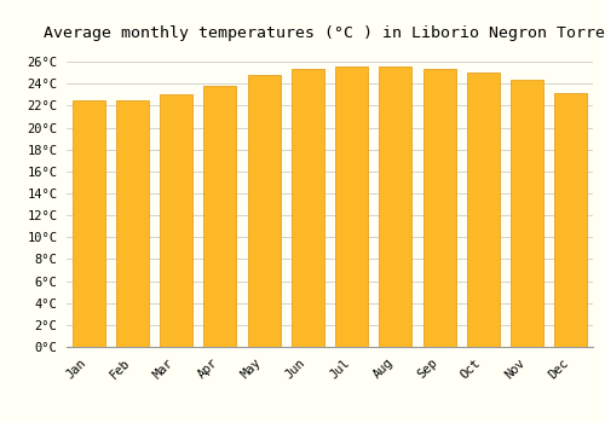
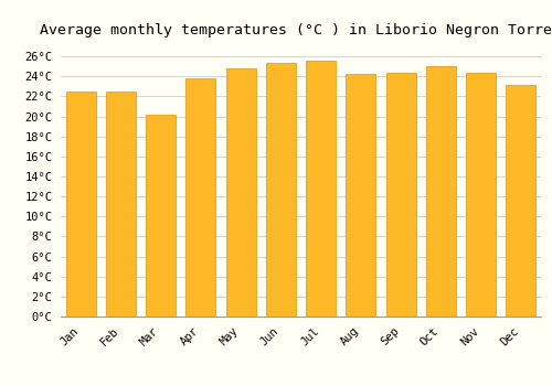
Mar: 23.0°C -> 20.2°C
Aug: 25.6°C -> 24.2°C
Sep: 25.4°C -> 24.4°C
